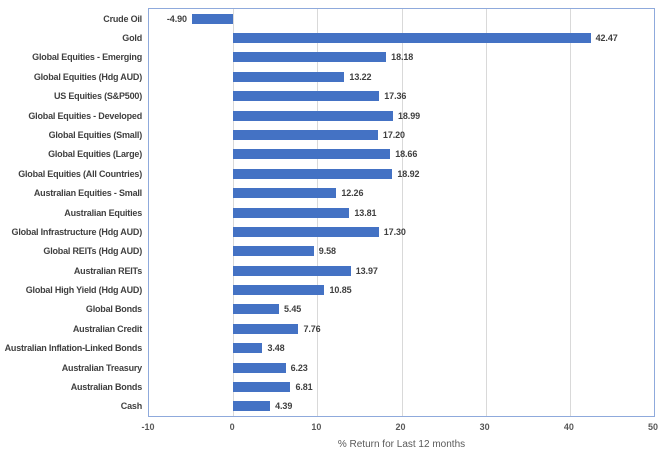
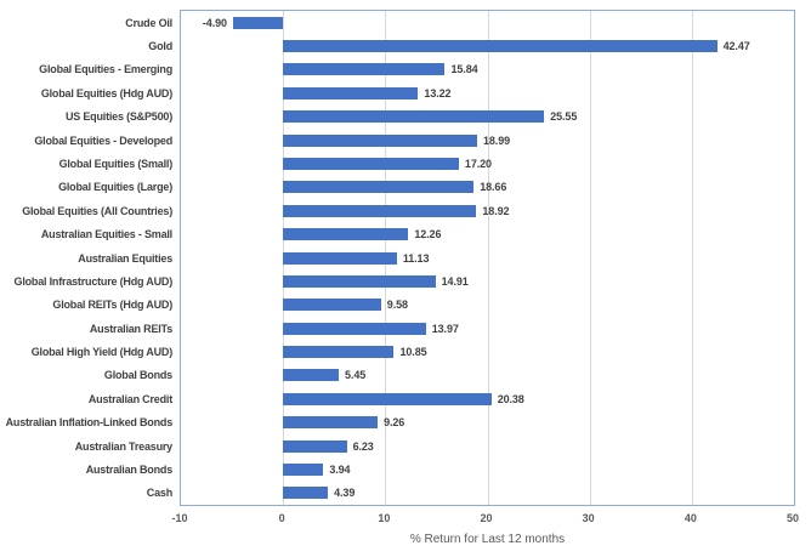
Global Equities - Emerging: 18.18 -> 15.84
US Equities (S&P500): 17.36 -> 25.55
Australian Equities: 13.81 -> 11.13
Global Infrastructure (Hdg AUD): 17.30 -> 14.91
Australian Credit: 7.76 -> 20.38
Australian Inflation-Linked Bonds: 3.48 -> 9.26
Australian Bonds: 6.81 -> 3.94
